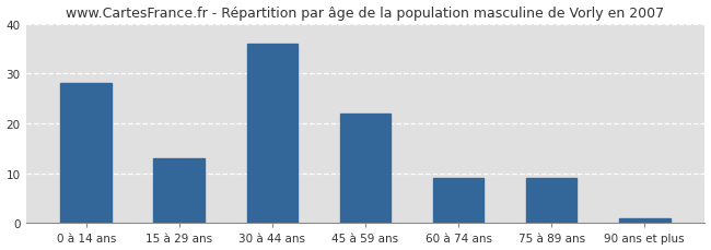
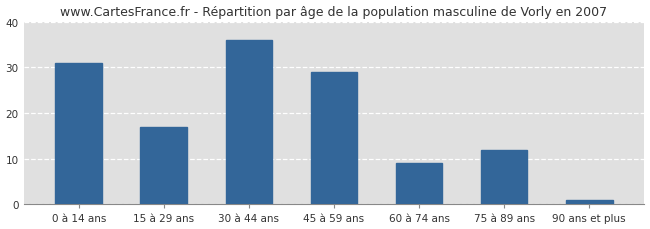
0 à 14 ans: 28 -> 31
15 à 29 ans: 13 -> 17
45 à 59 ans: 22 -> 29
75 à 89 ans: 9 -> 12
